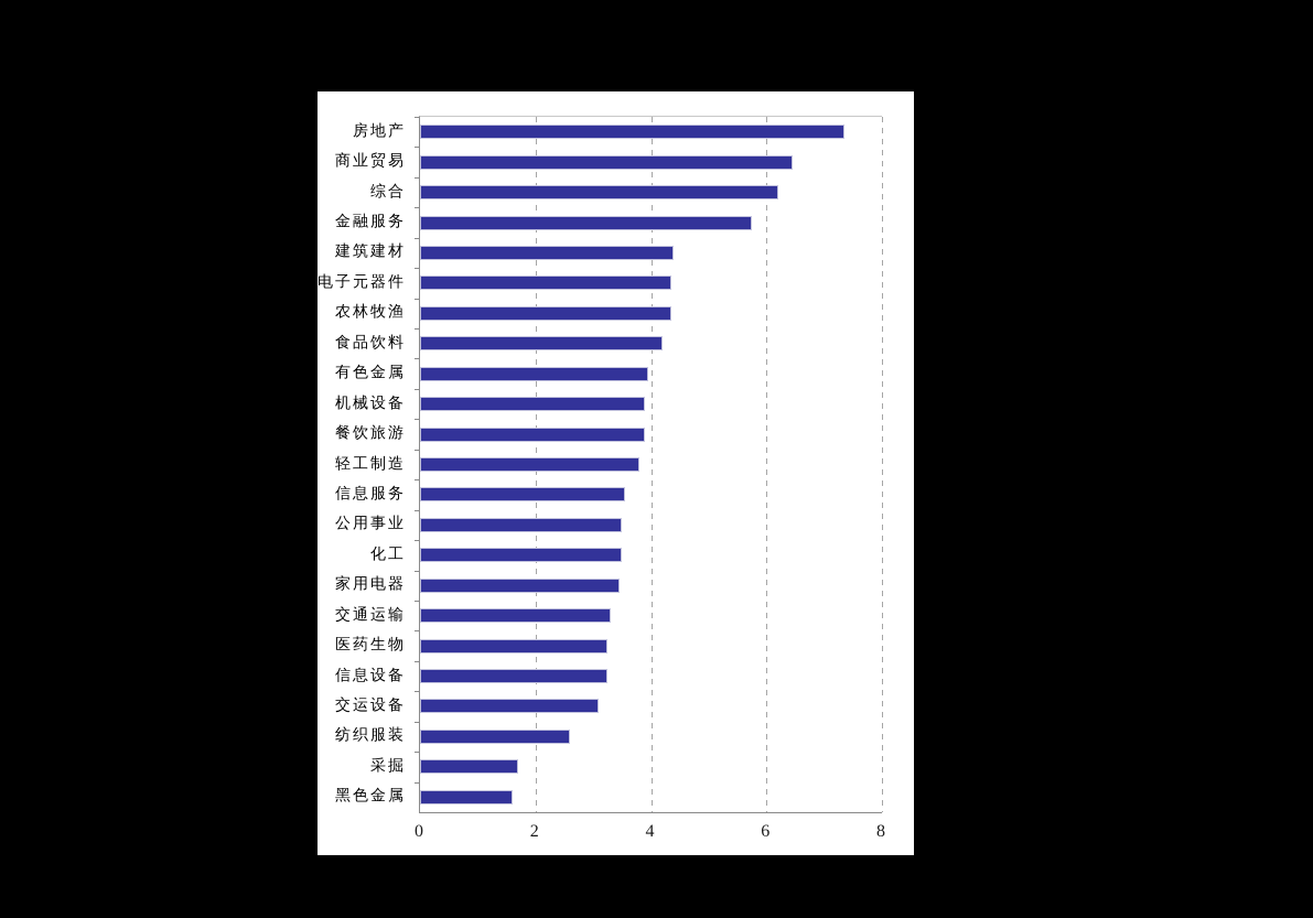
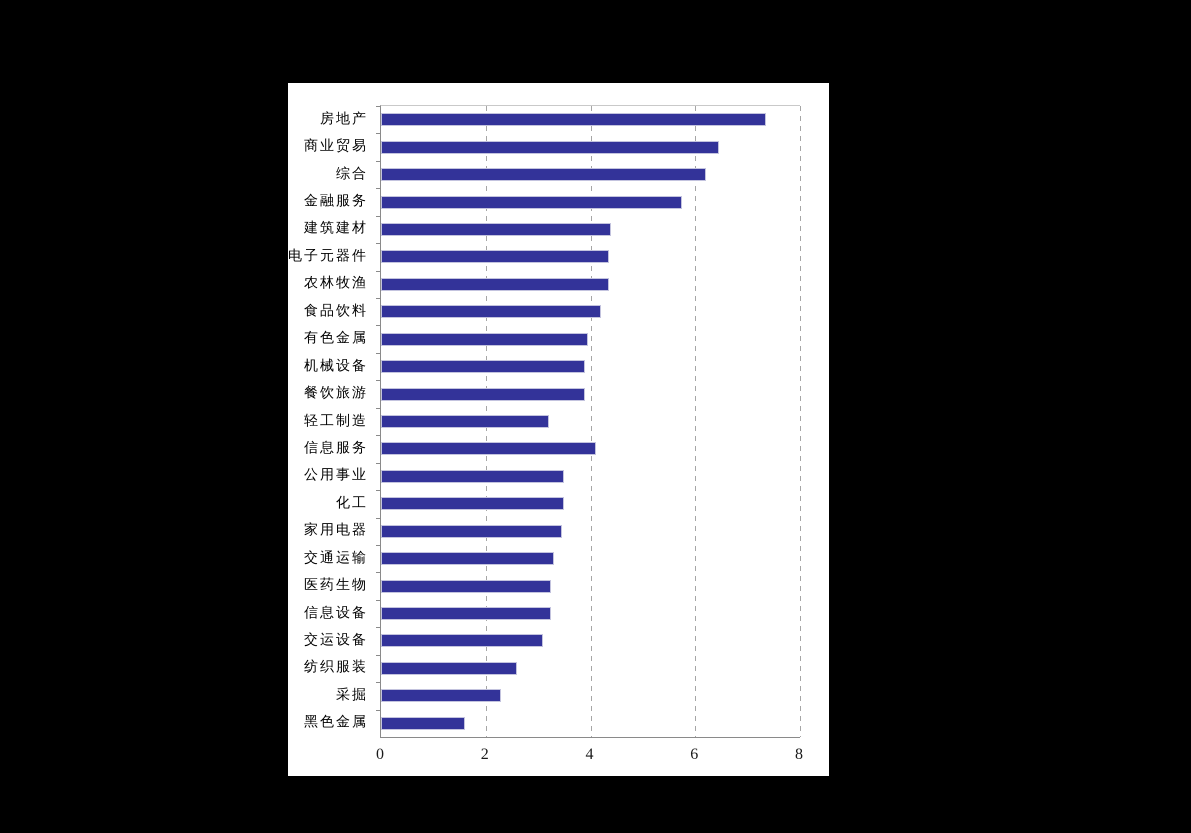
轻工制造: 3.8 -> 3.2
信息服务: 3.5 -> 4.1
采掘: 1.7 -> 2.3
